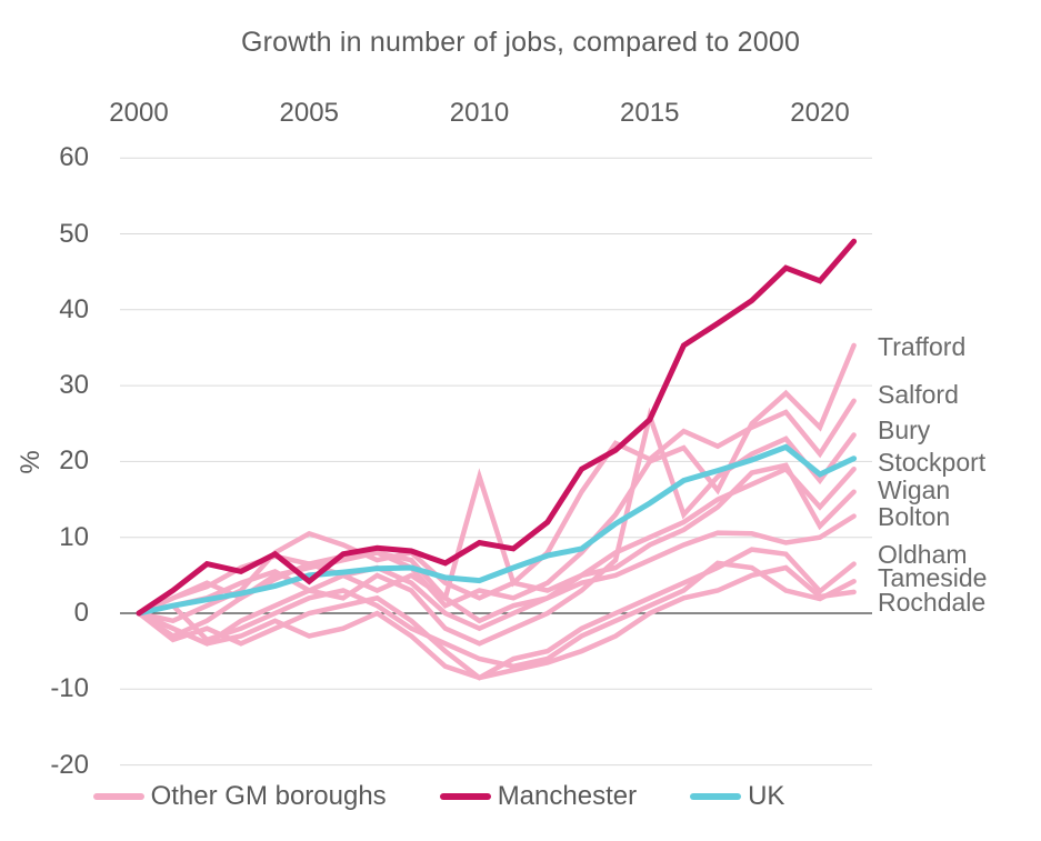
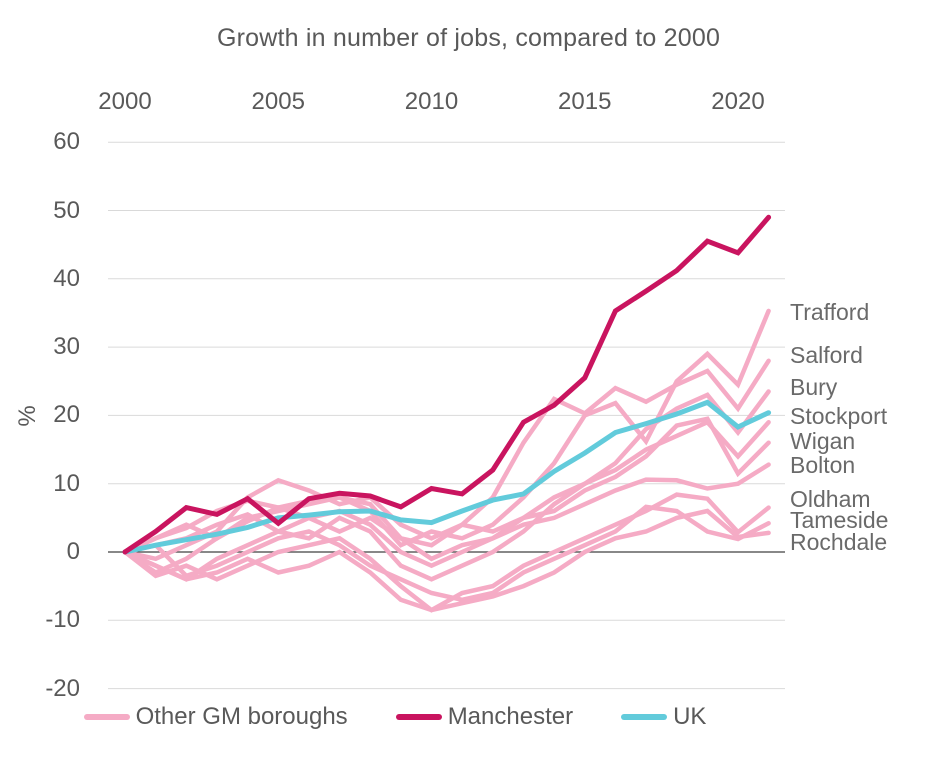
Salford/2010: 18 -> 1
Bury/2015: 26 -> 10
